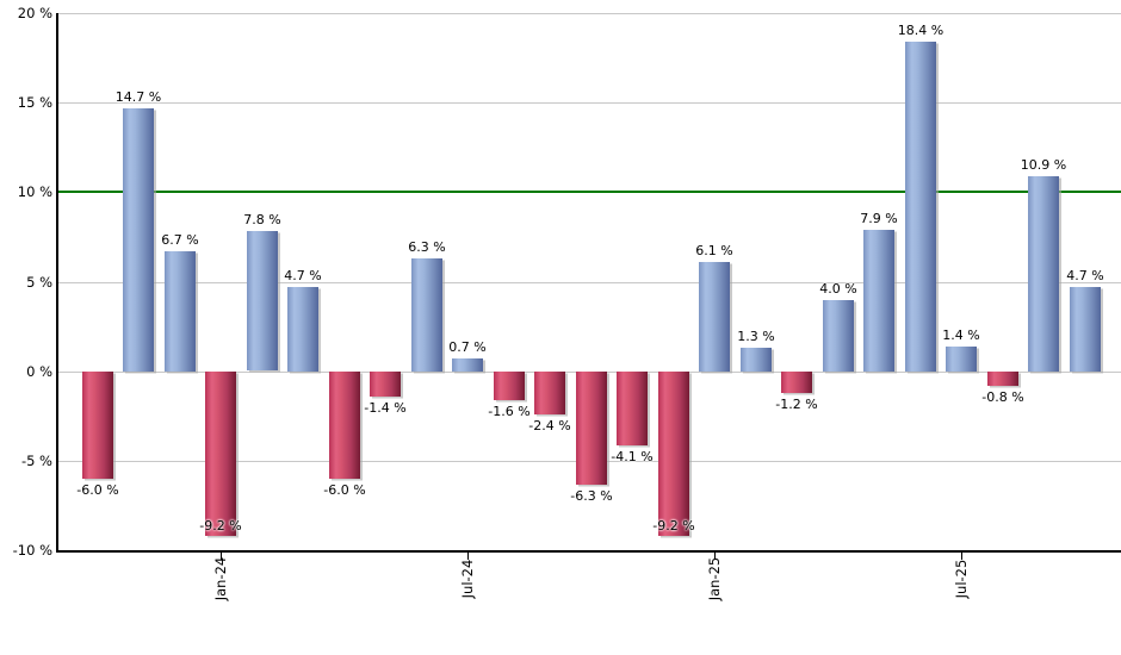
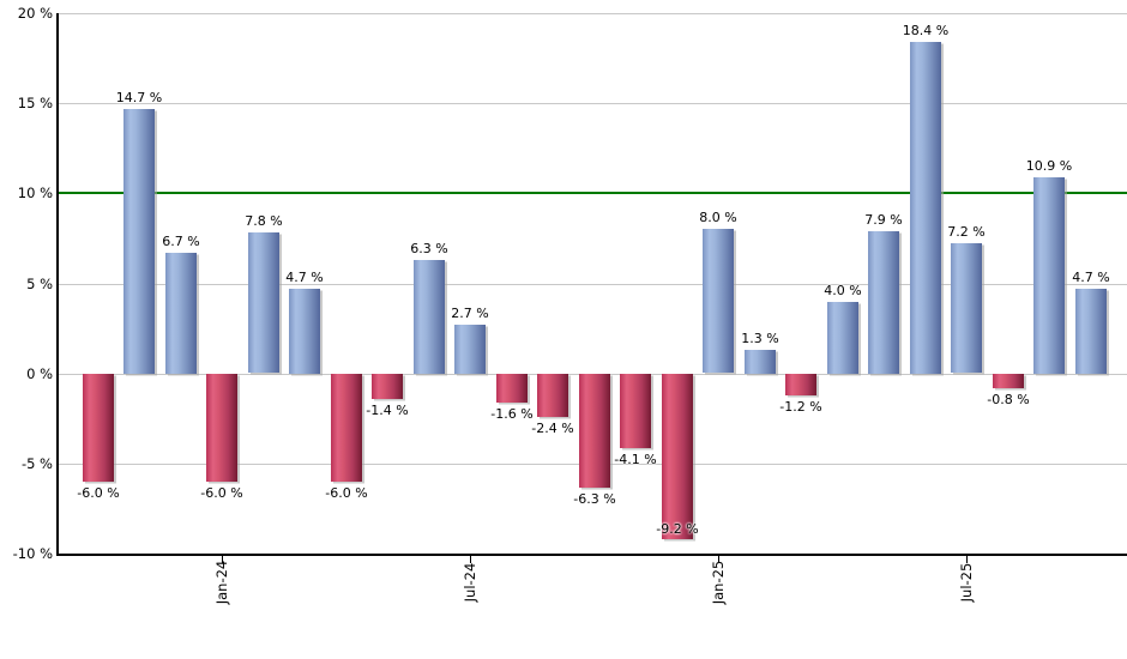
Jan-24: -9.2 -> -6.0
Jul-24: 0.7 -> 2.7
Jan-25: 6.1 -> 8.0
Jul-25: 1.4 -> 7.2
